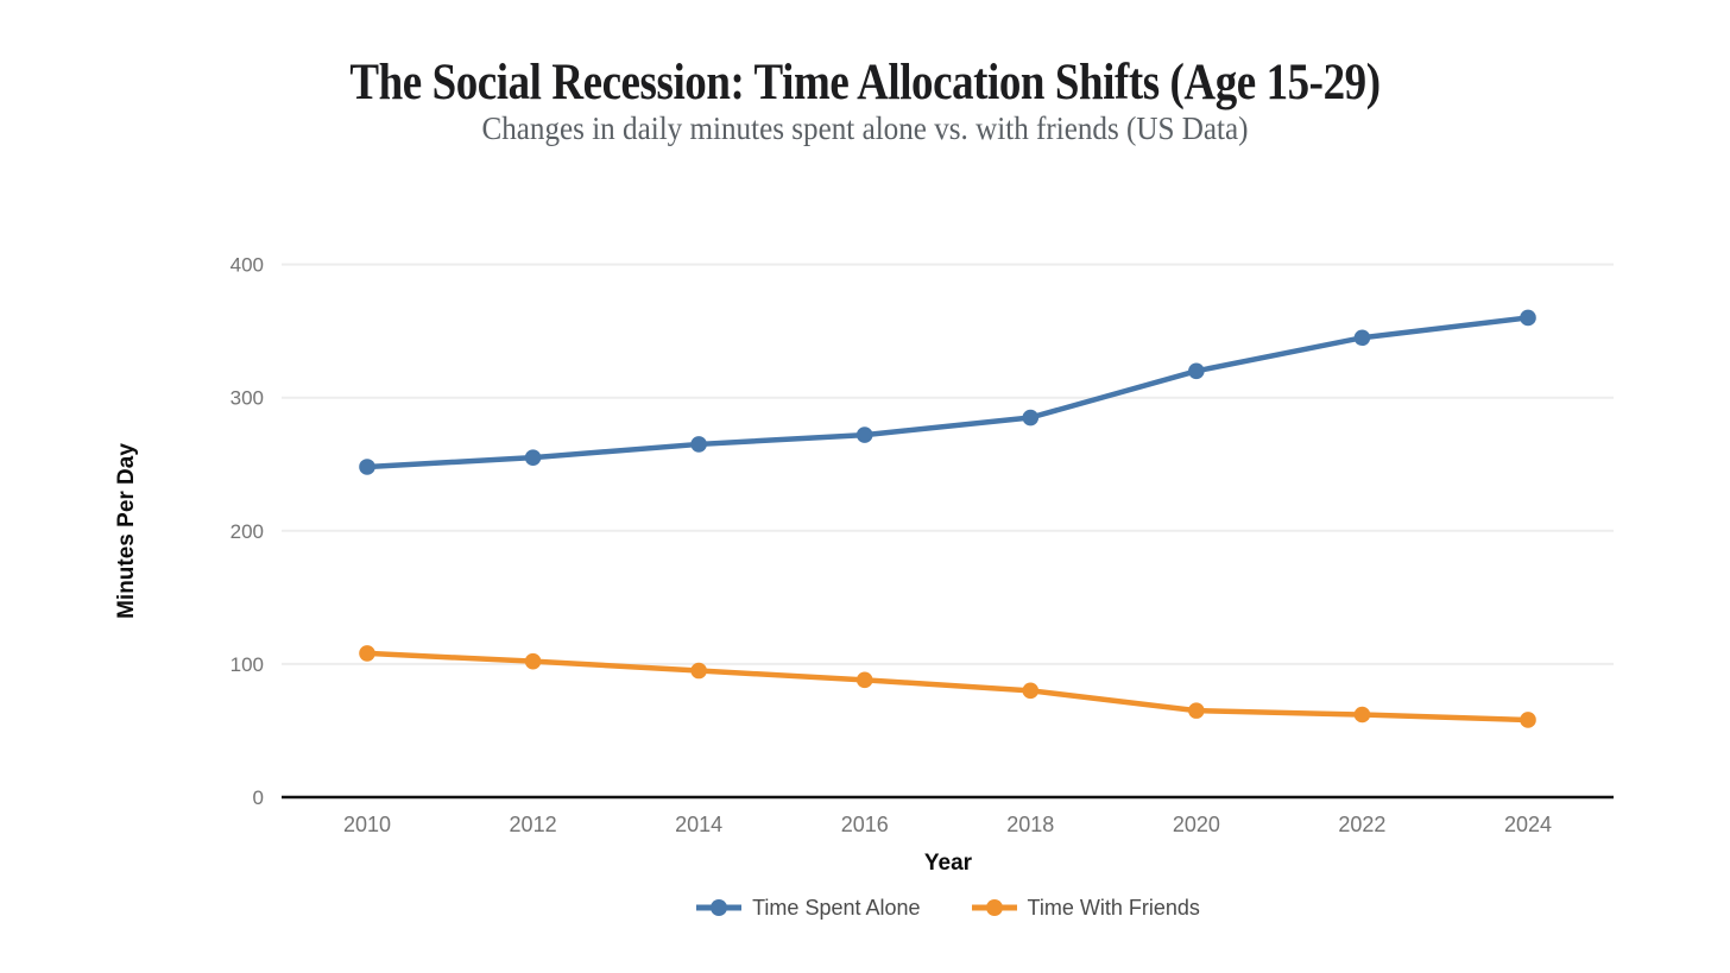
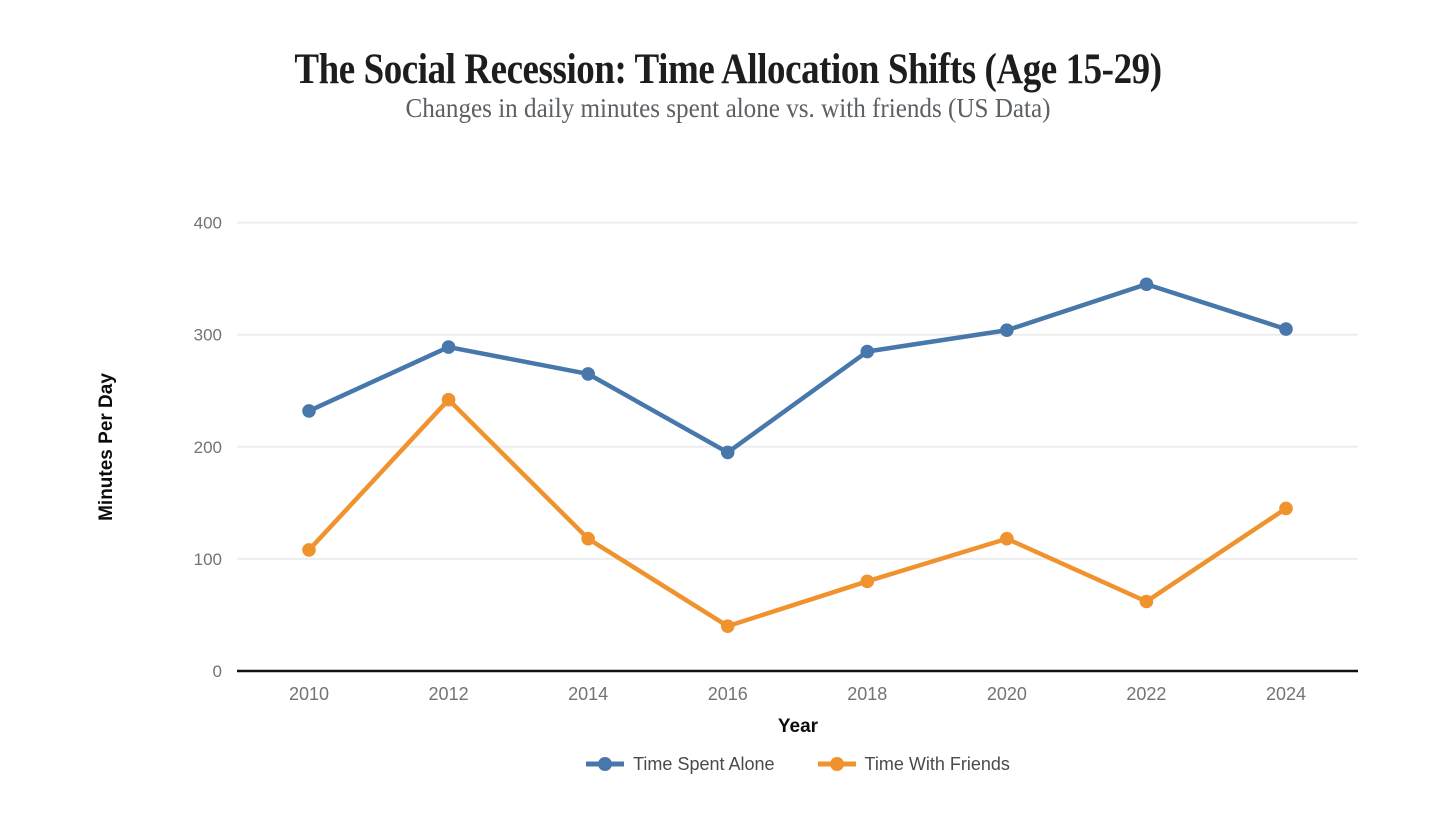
Time Spent Alone/2010: 248 -> 232
Time Spent Alone/2012: 255 -> 289
Time With Friends/2012: 102 -> 242
Time With Friends/2014: 95 -> 118
Time Spent Alone/2016: 272 -> 195
Time With Friends/2016: 88 -> 40
Time Spent Alone/2020: 320 -> 304
Time With Friends/2020: 65 -> 118
Time Spent Alone/2024: 360 -> 305
Time With Friends/2024: 58 -> 145
